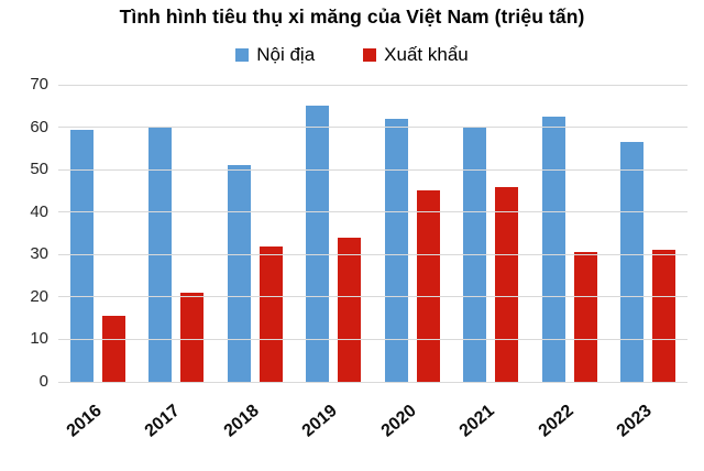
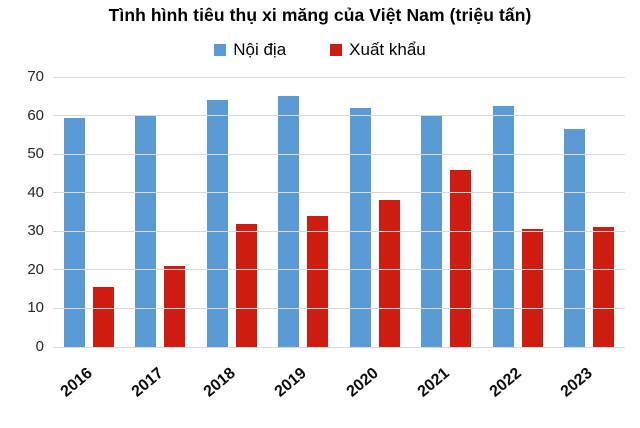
Nội địa/2018: 51 -> 64
Xuất khẩu/2020: 45 -> 38
